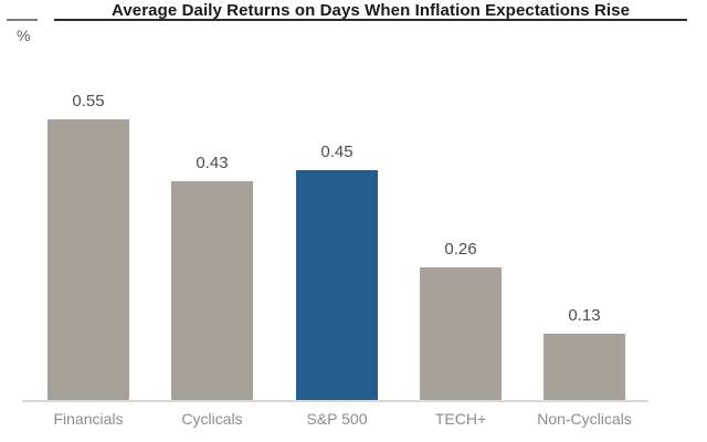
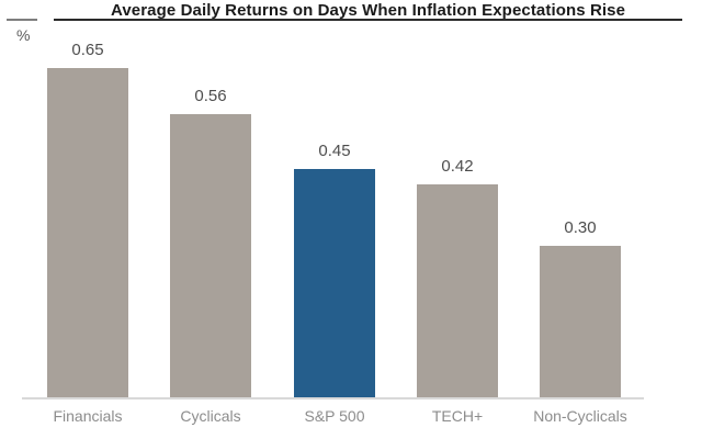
Financials: 0.55 -> 0.65
Cyclicals: 0.43 -> 0.56
TECH+: 0.26 -> 0.42
Non-Cyclicals: 0.13 -> 0.30
